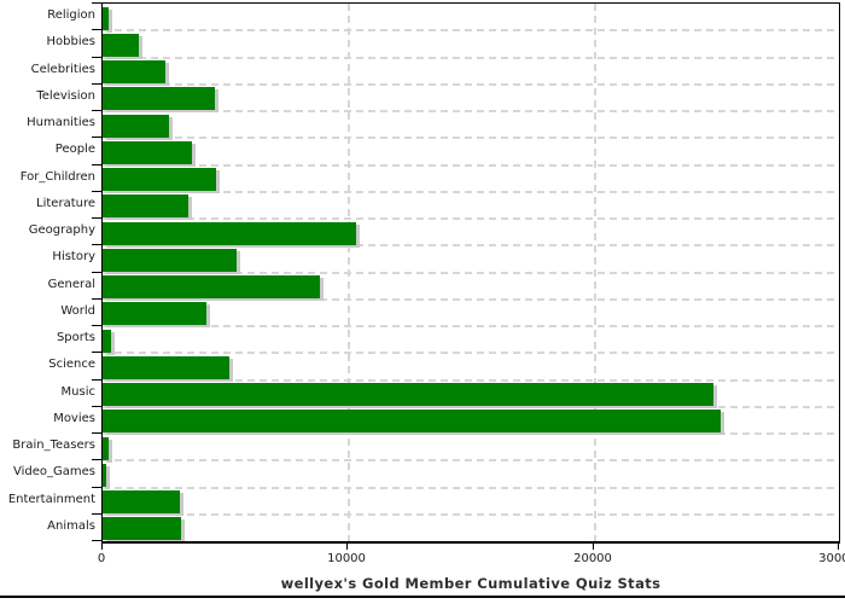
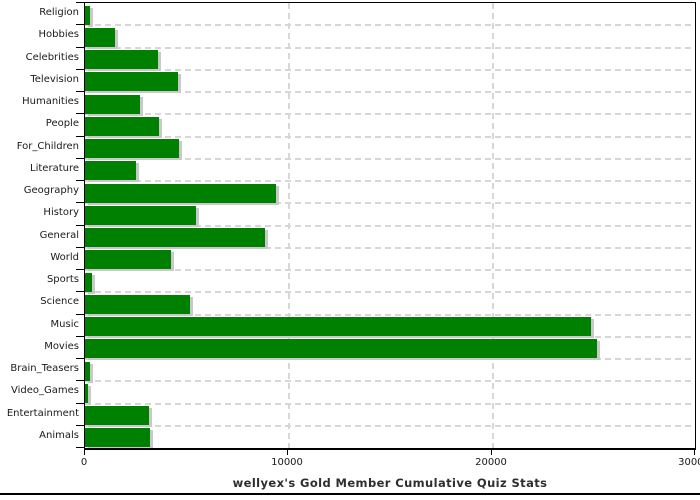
Celebrities: 2600 -> 3600
Literature: 3500 -> 2500
Geography: 10400 -> 9400
